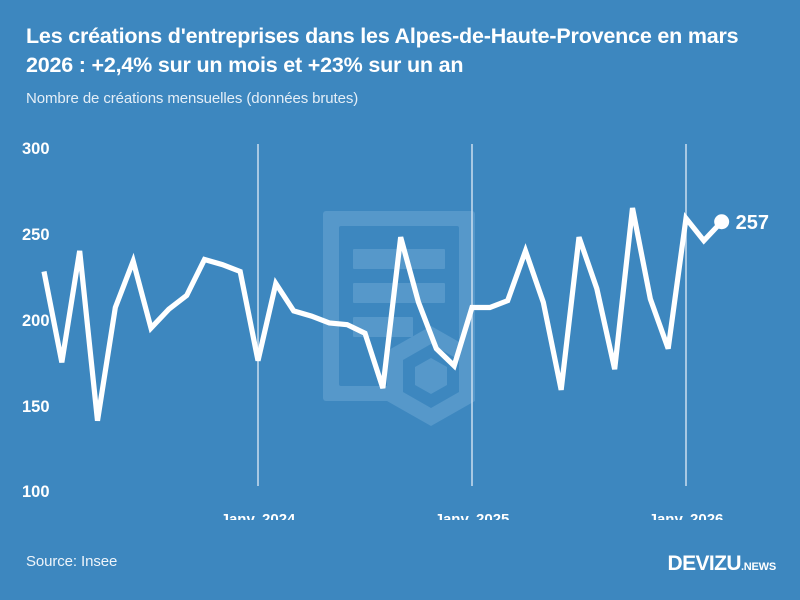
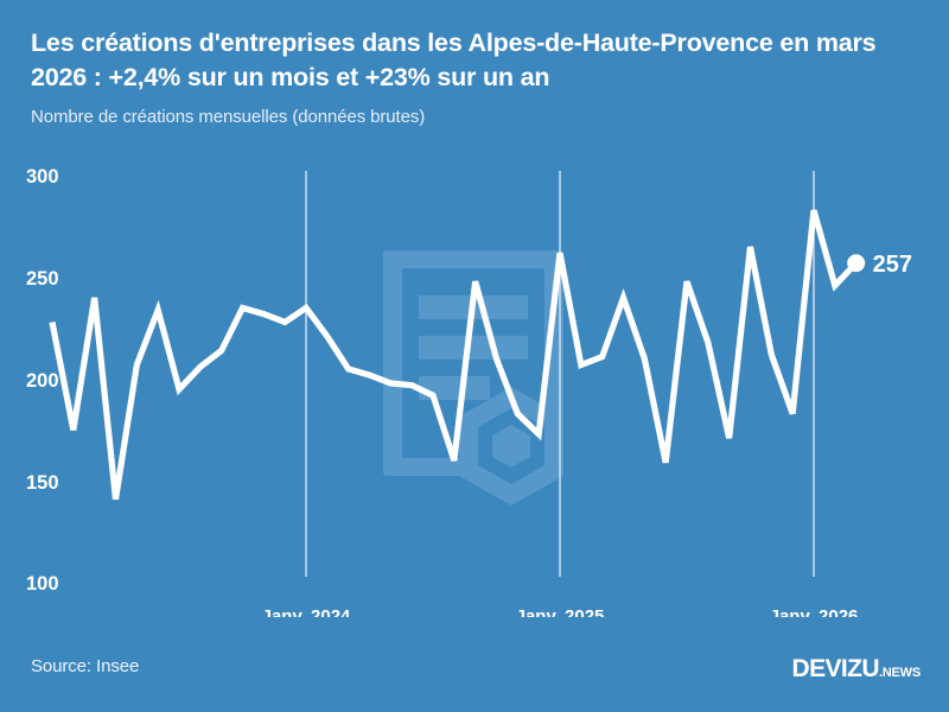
Janv. 2024: 176 -> 235
Janv. 2025: 207 -> 262
Janv. 2026: 259 -> 283
